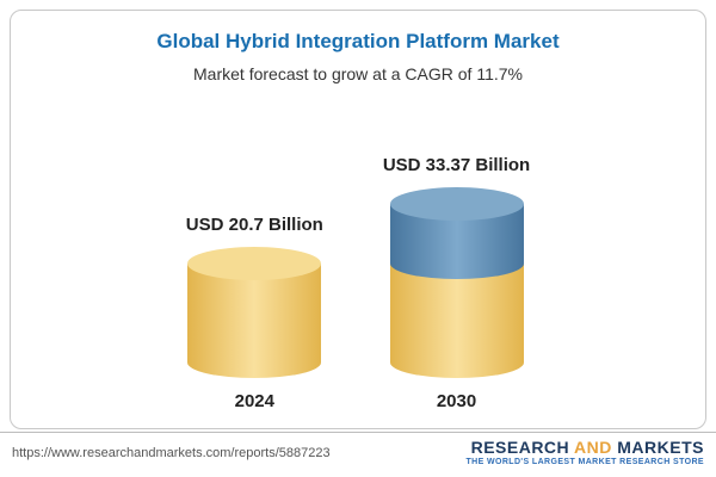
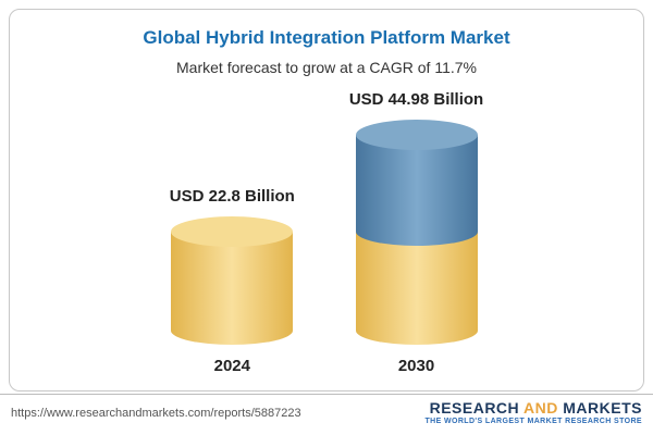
2024: 20.7 -> 22.8
2030: 33.37 -> 44.98
